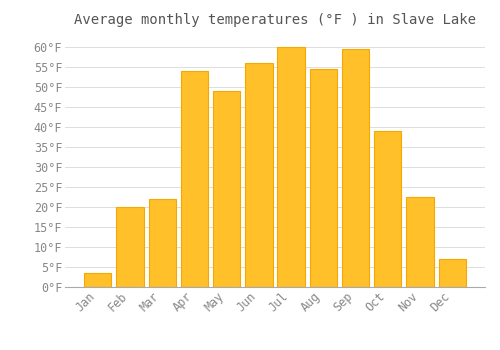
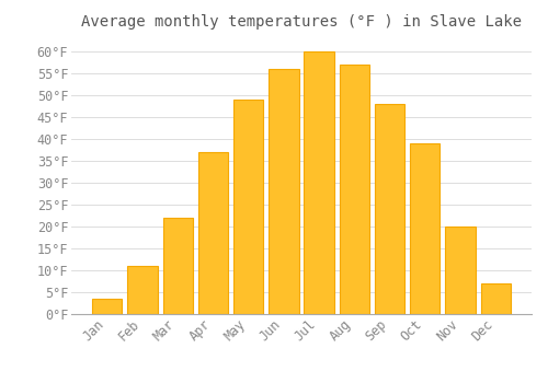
Feb: 20.0°F -> 11.0°F
Apr: 54.0°F -> 37.0°F
Aug: 54.5°F -> 57.0°F
Sep: 59.5°F -> 48.0°F
Nov: 22.5°F -> 20.0°F
